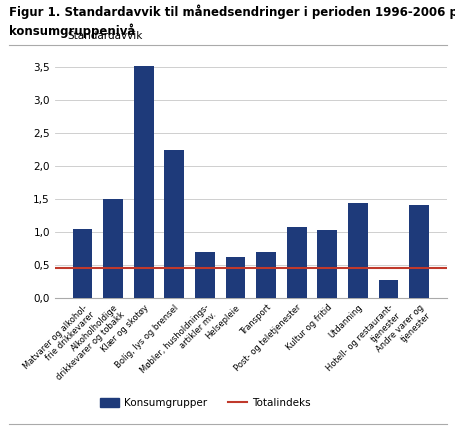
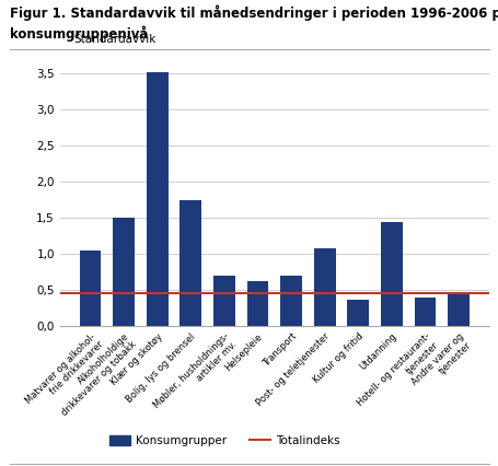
Bolig, lys og brensel: 2,24 -> 1,75
Kultur og fritid: 1,04 -> 0,37
Hotell- og restaurant- tjenester: 0,28 -> 0,40
Andre varer og tjenester: 1,42 -> 0,47
